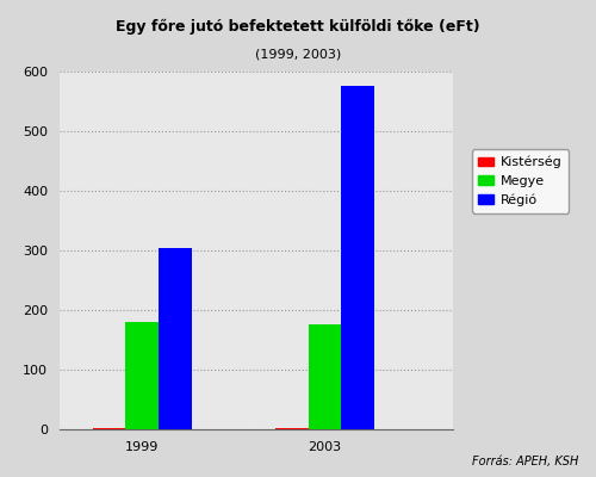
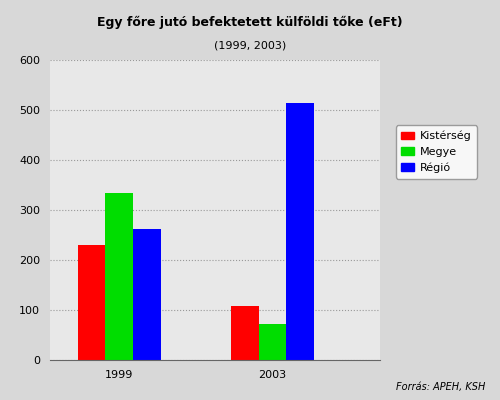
Kistérség/1999: 3 -> 230
Megye/1999: 180 -> 334
Régió/1999: 305 -> 262
Kistérség/2003: 3 -> 108
Megye/2003: 177 -> 72
Régió/2003: 577 -> 514
